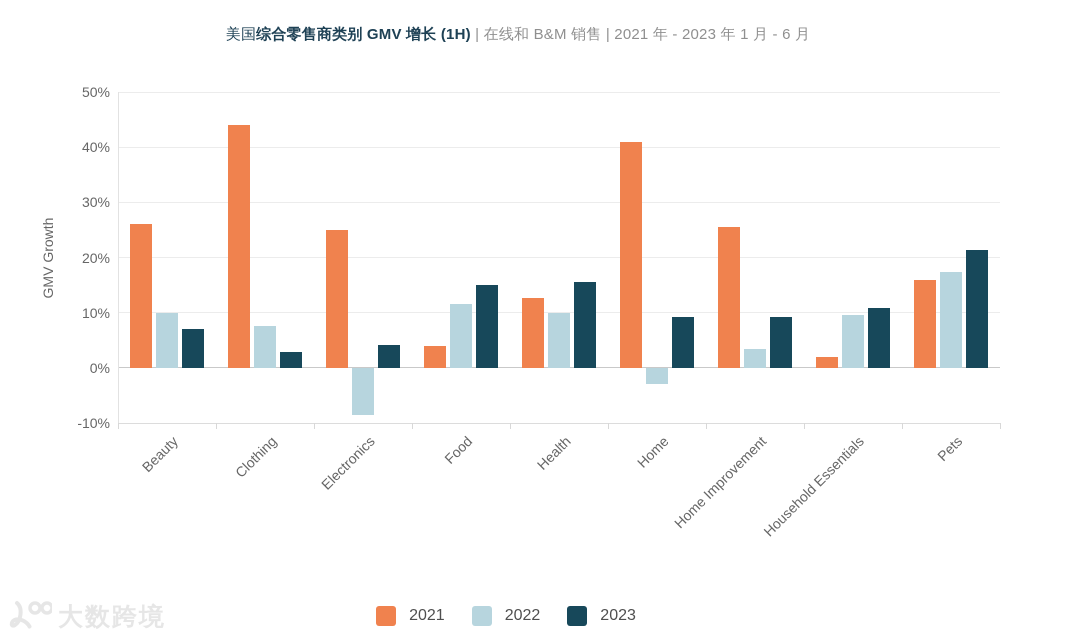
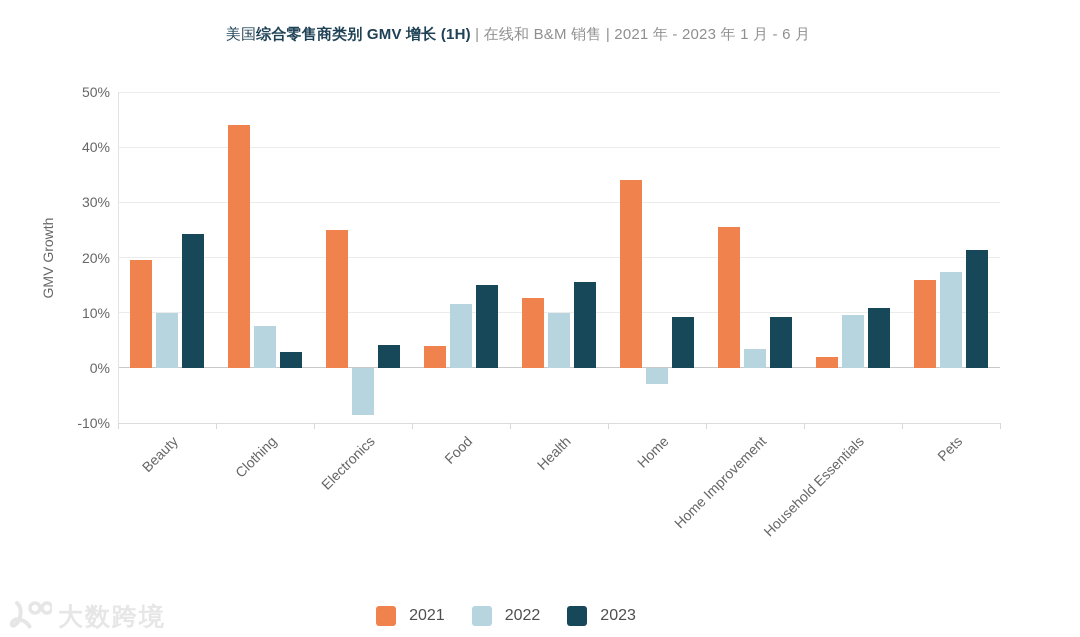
2021/Beauty: 26% -> 20%
2023/Beauty: 7% -> 24%
2021/Home: 41% -> 34%
